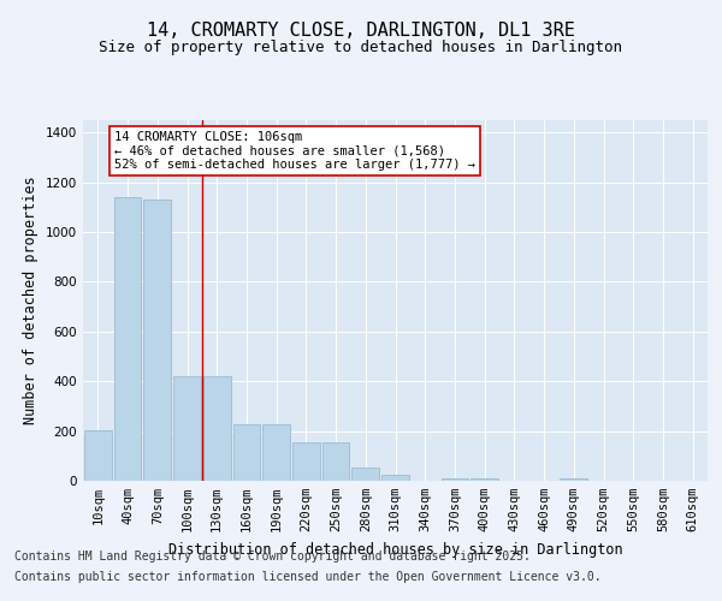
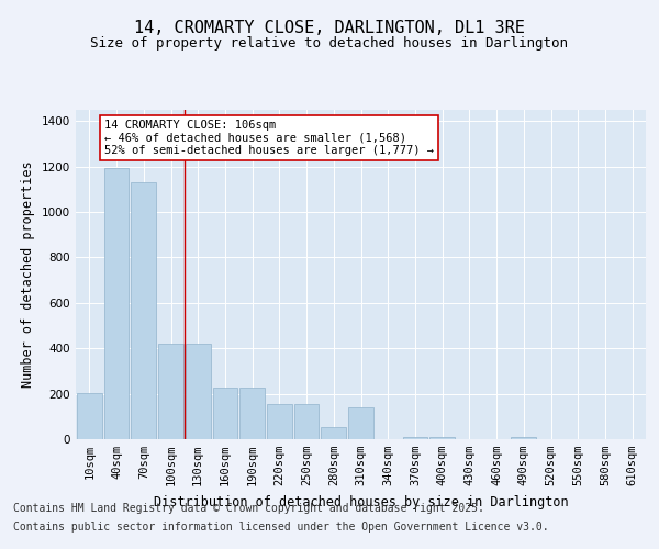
40sqm: 1140 -> 1195
310sqm: 25 -> 140
